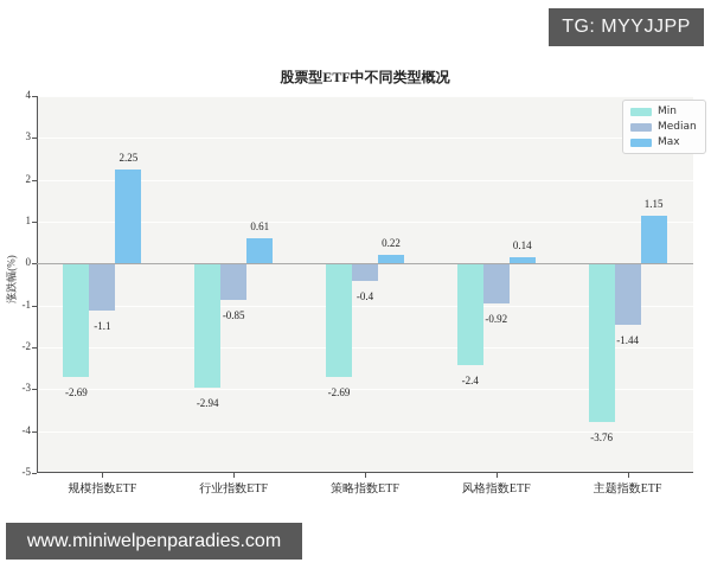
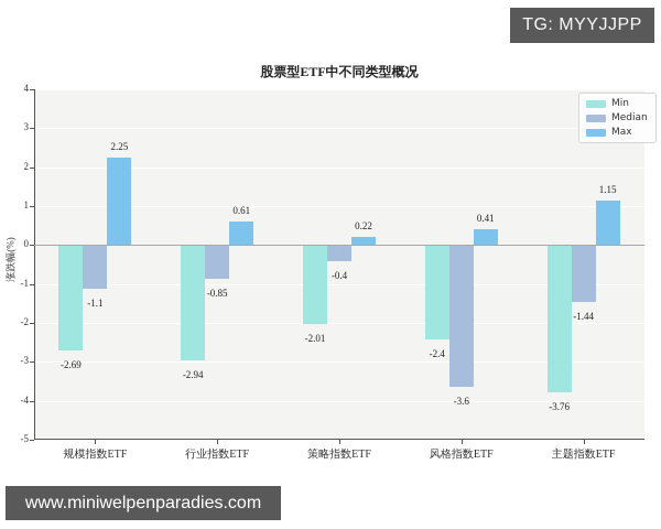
Min/策略指数ETF: -2.69 -> -2.01
Median/风格指数ETF: -0.92 -> -3.6
Max/风格指数ETF: 0.14 -> 0.41
